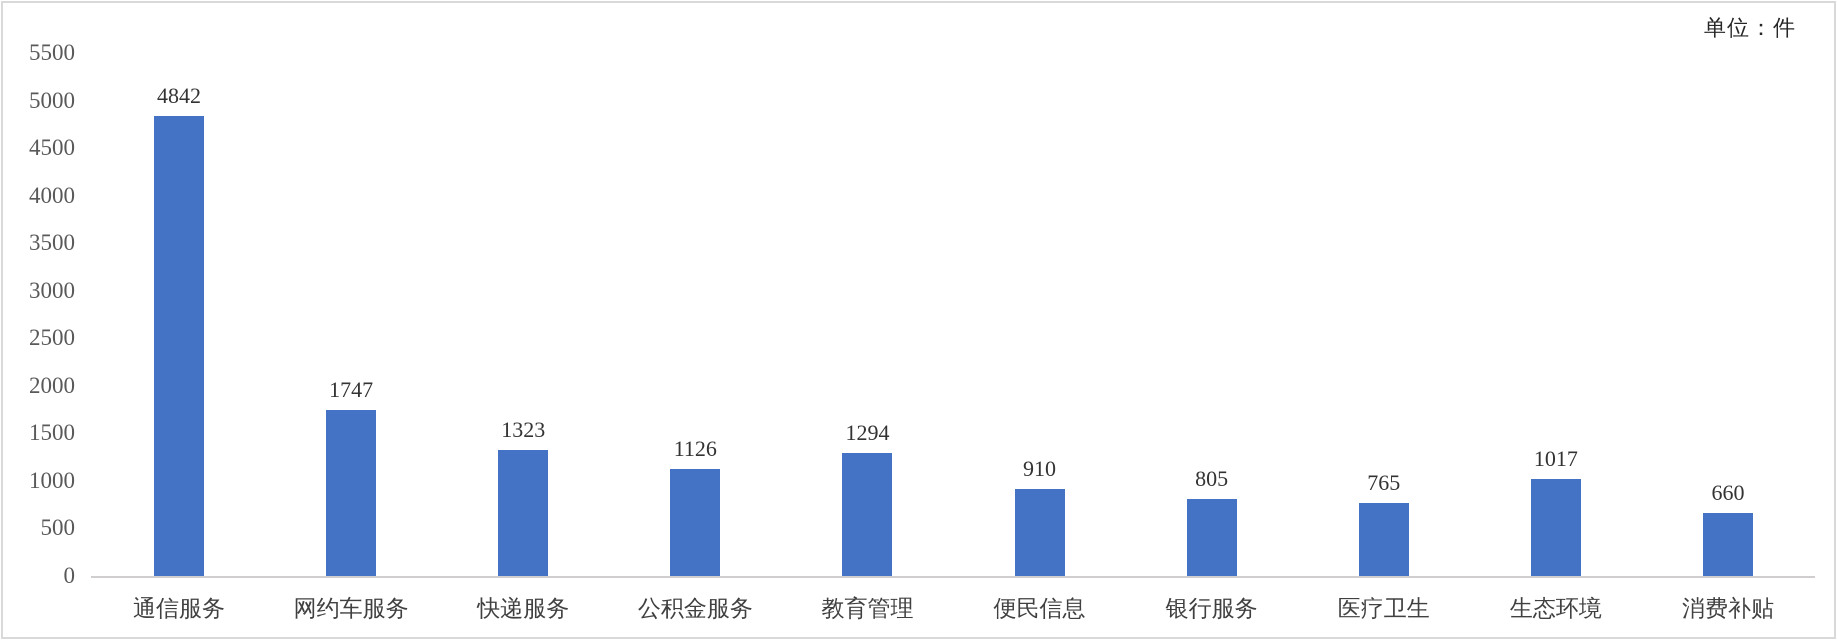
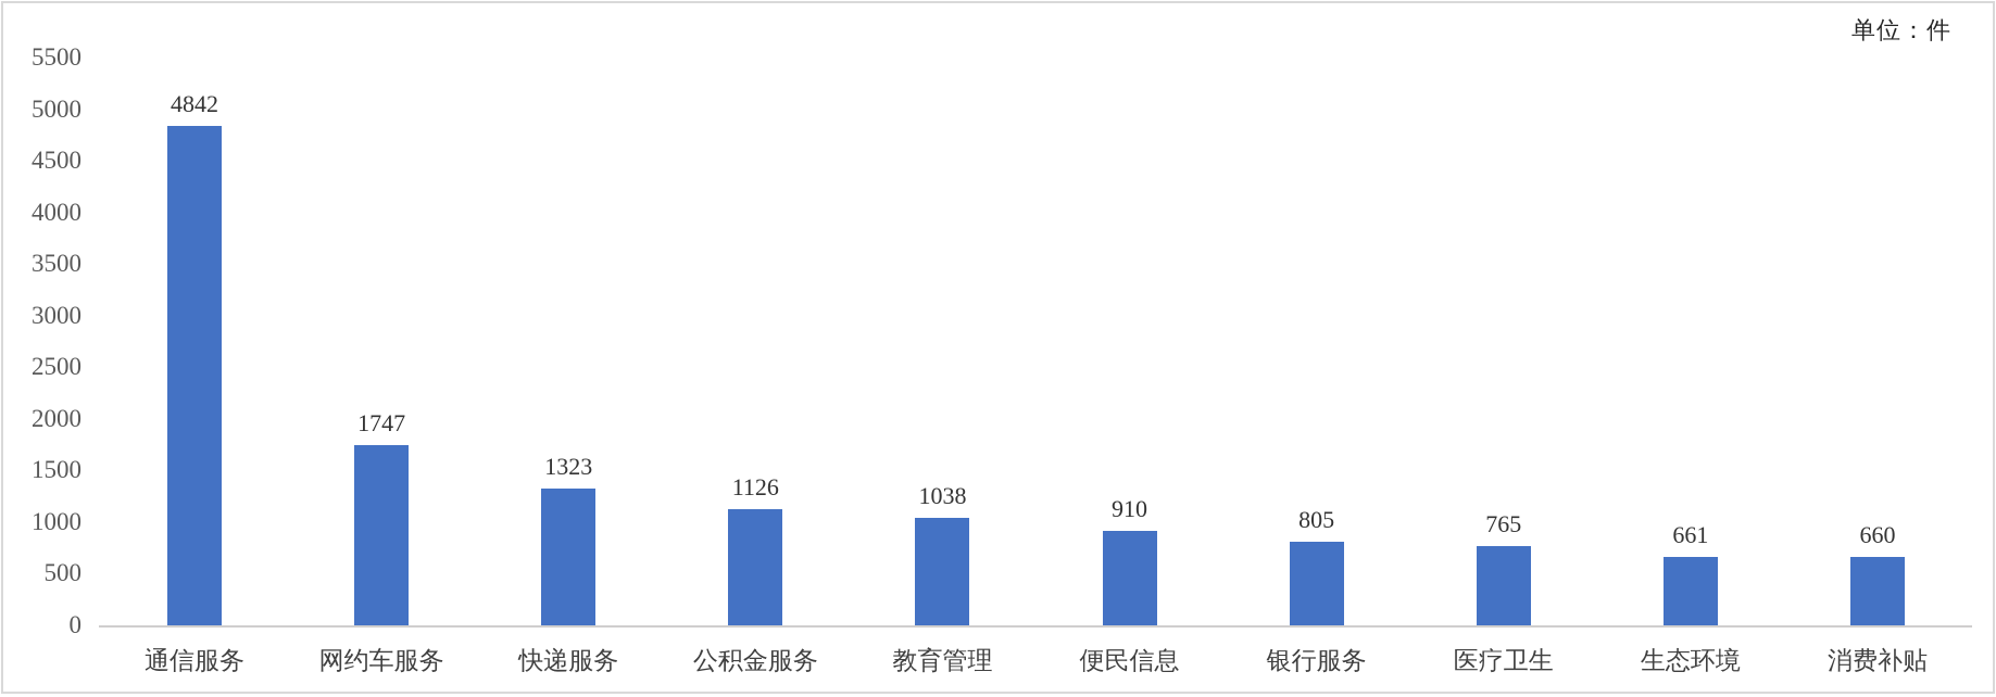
教育管理: 1294 -> 1038
生态环境: 1017 -> 661
